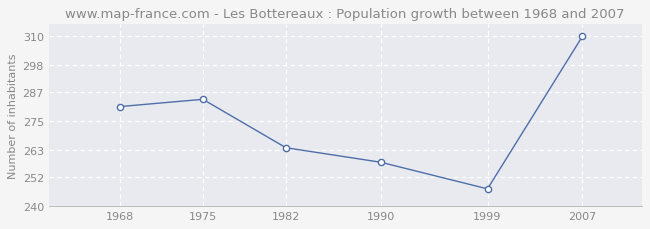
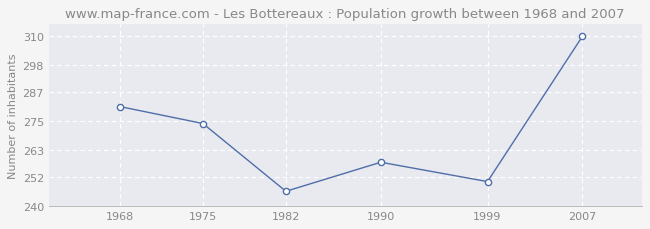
1975: 284 -> 274
1982: 264 -> 246
1999: 247 -> 250
